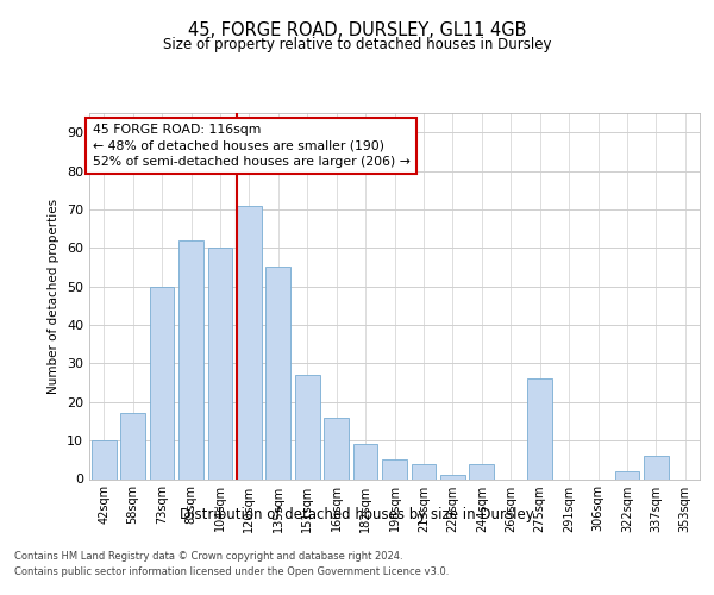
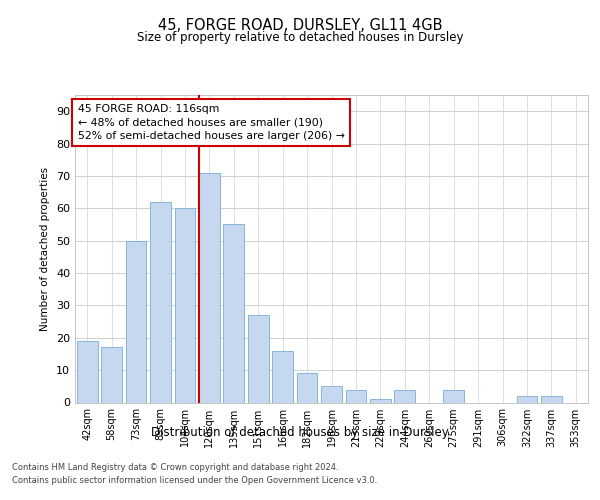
42sqm: 10 -> 19
275sqm: 26 -> 4
337sqm: 6 -> 2
